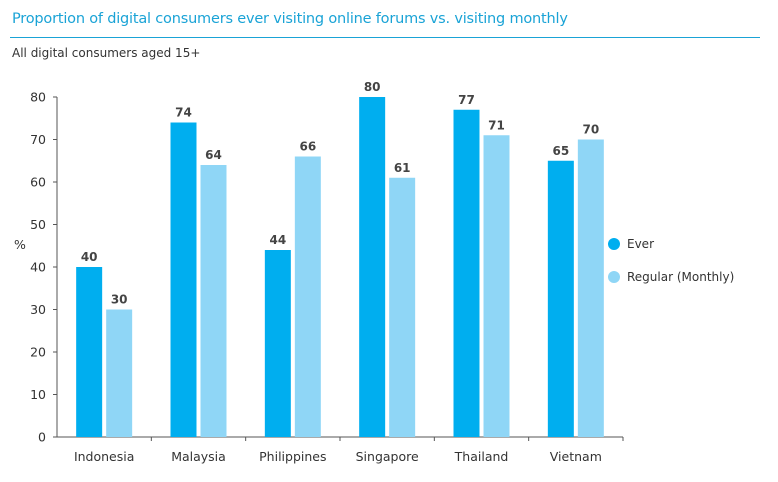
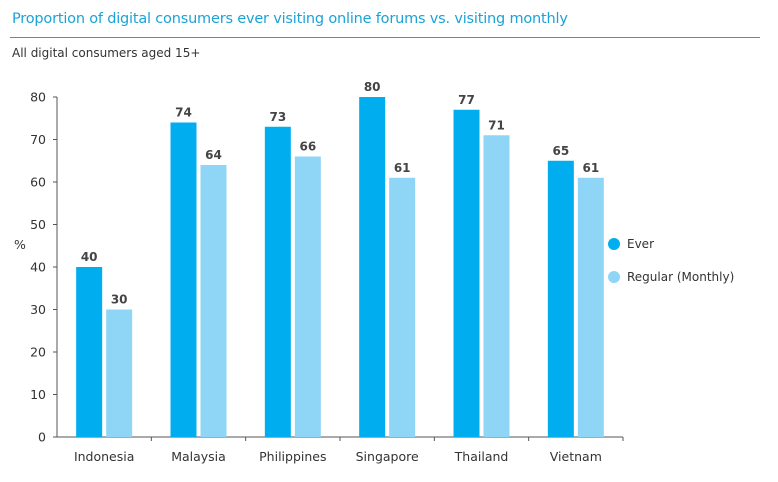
Ever/Philippines: 44 -> 73
Regular (Monthly)/Vietnam: 70 -> 61
